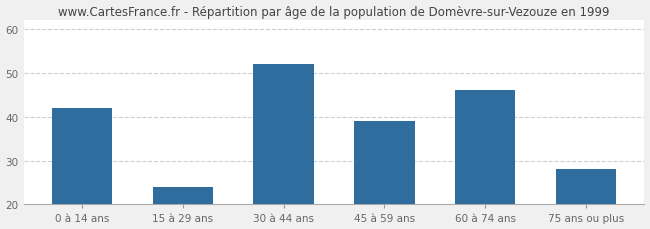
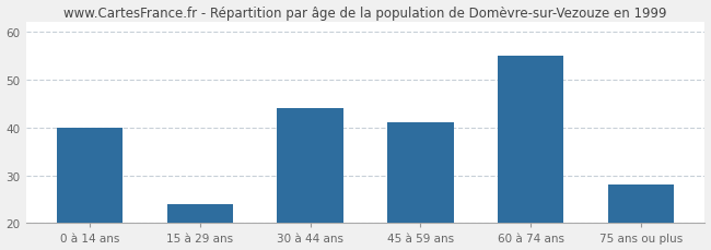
0 à 14 ans: 42 -> 40
30 à 44 ans: 52 -> 44
45 à 59 ans: 39 -> 41
60 à 74 ans: 46 -> 55
